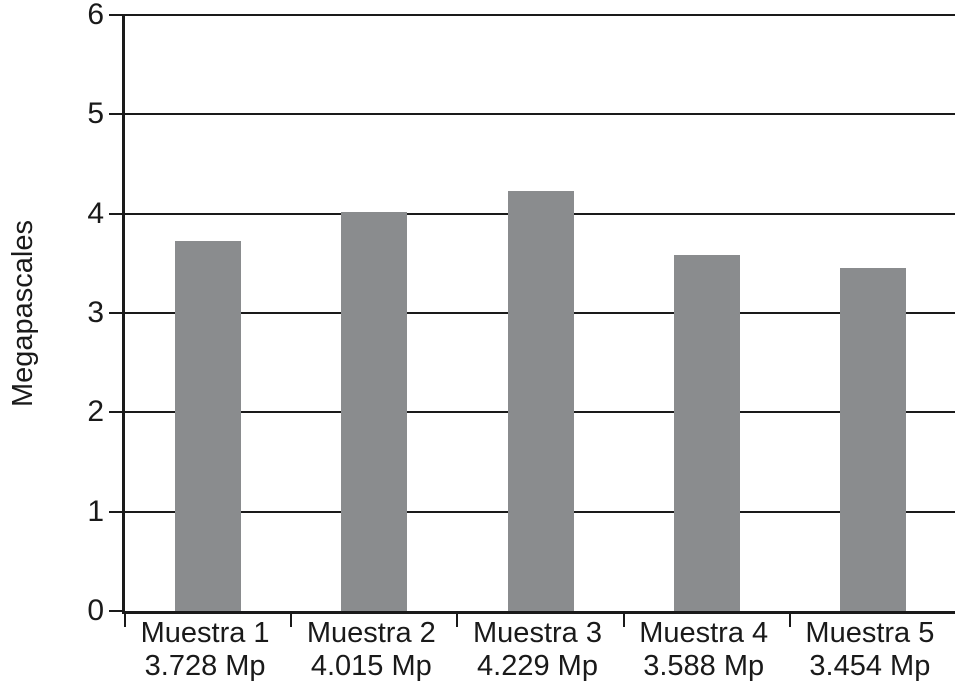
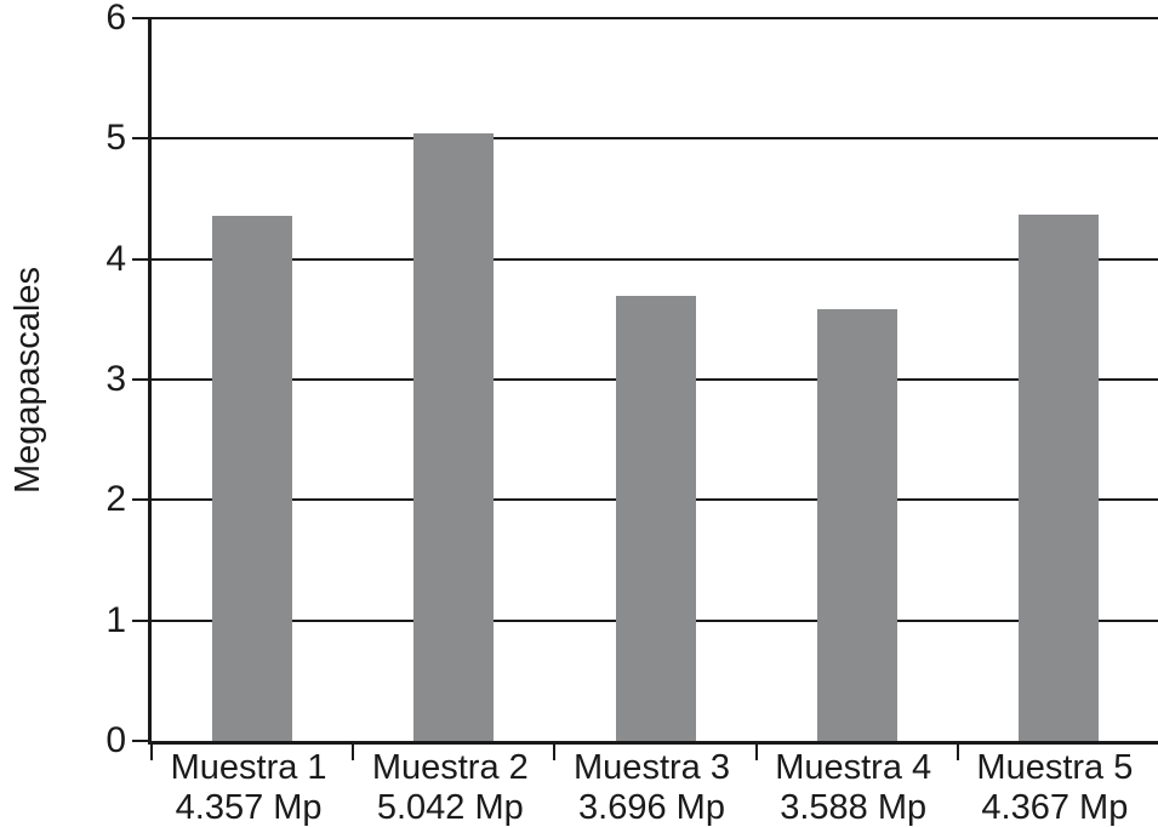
Muestra 1: 3.728 -> 4.357
Muestra 2: 4.015 -> 5.042
Muestra 3: 4.229 -> 3.696
Muestra 5: 3.454 -> 4.367
